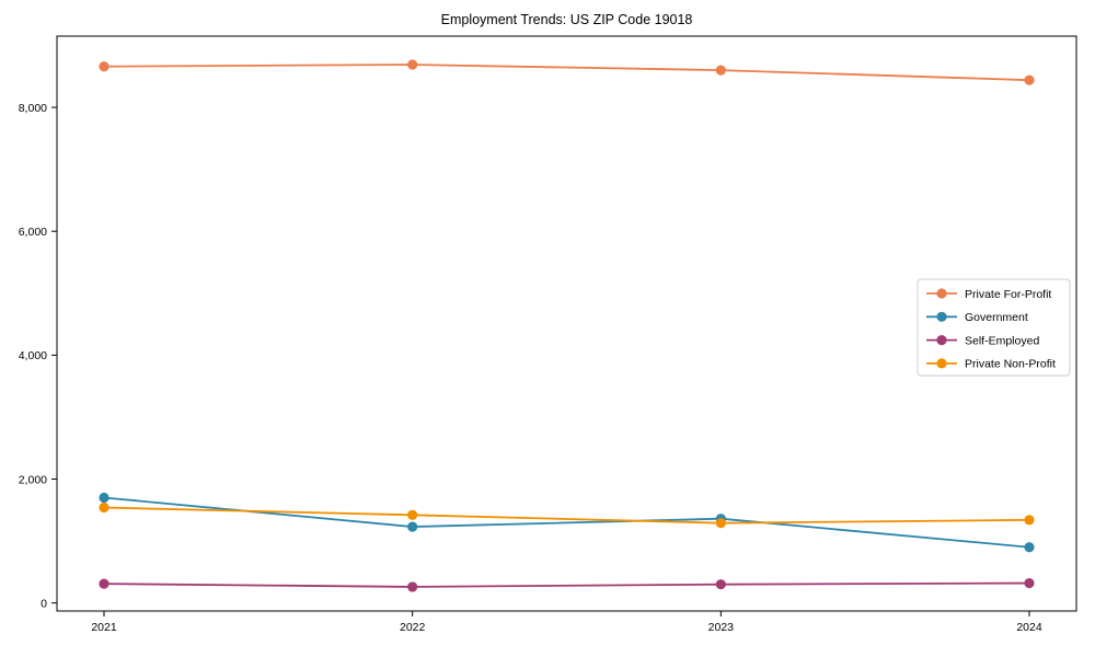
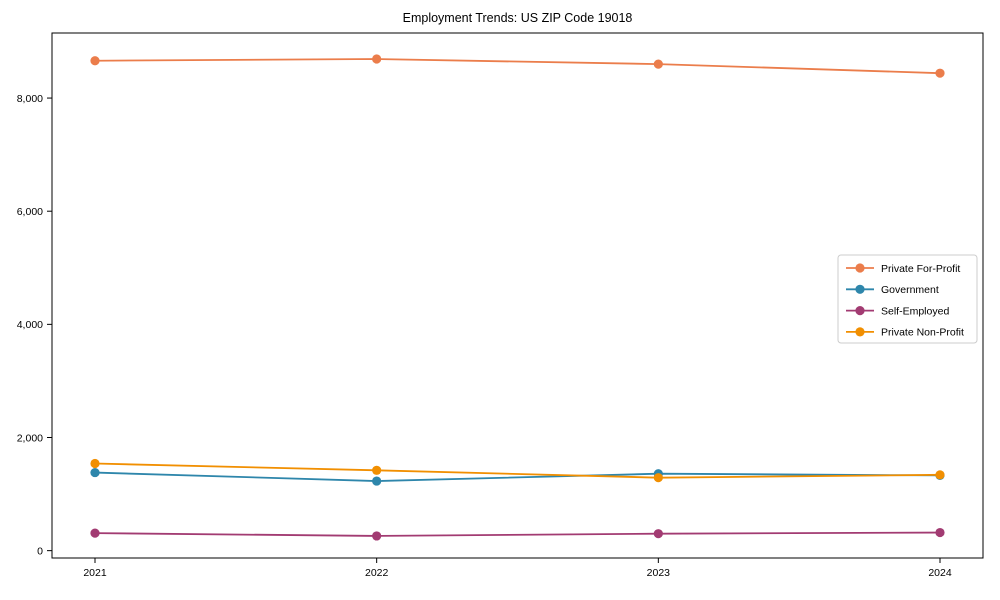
Government/2021: 1700 -> 1400
Government/2024: 900 -> 1300
